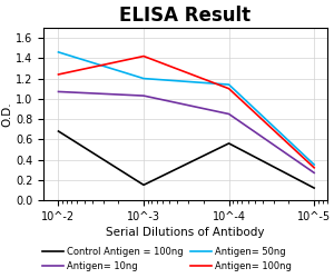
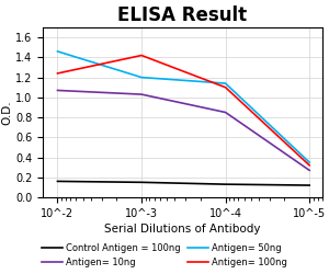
Control Antigen = 100ng/10^-2: 0.68 -> 0.16
Control Antigen = 100ng/10^-4: 0.56 -> 0.13
